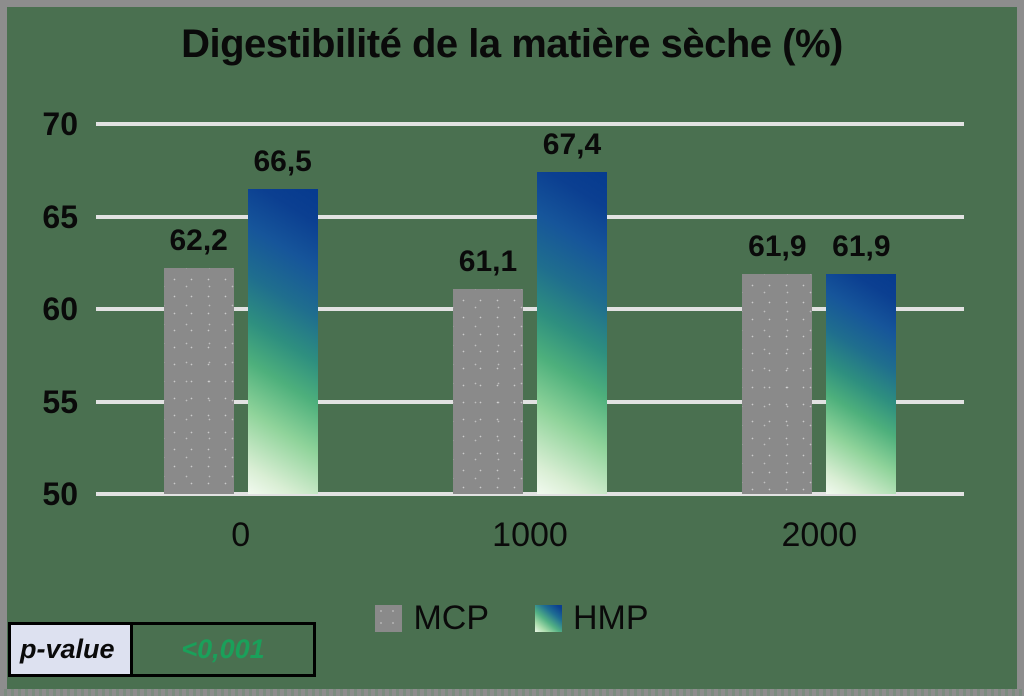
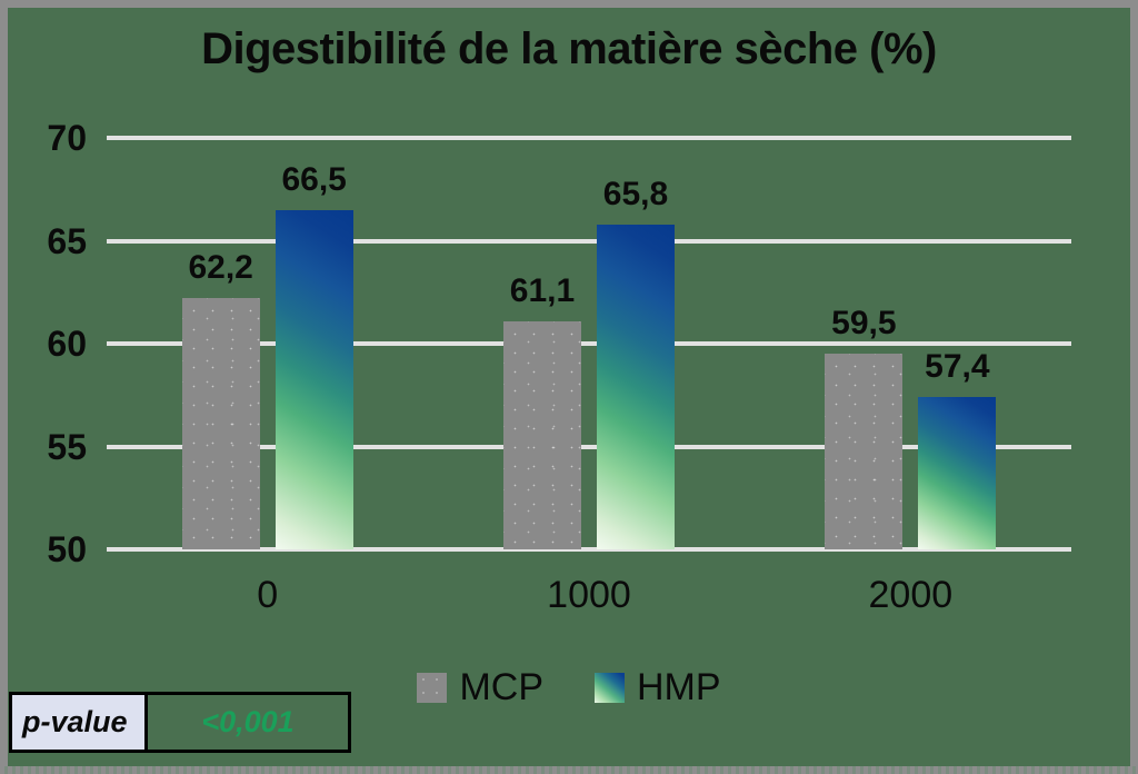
HMP/1000: 67,4 -> 65,8
MCP/2000: 61,9 -> 59,5
HMP/2000: 61,9 -> 57,4
